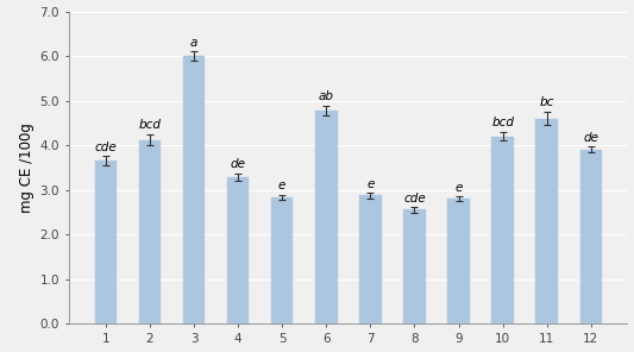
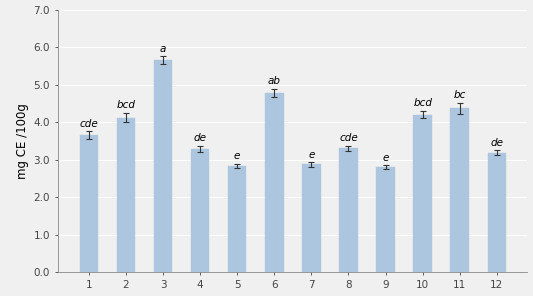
3: 6.00 -> 5.65
8: 2.55 -> 3.30
11: 4.60 -> 4.37
12: 3.90 -> 3.18
